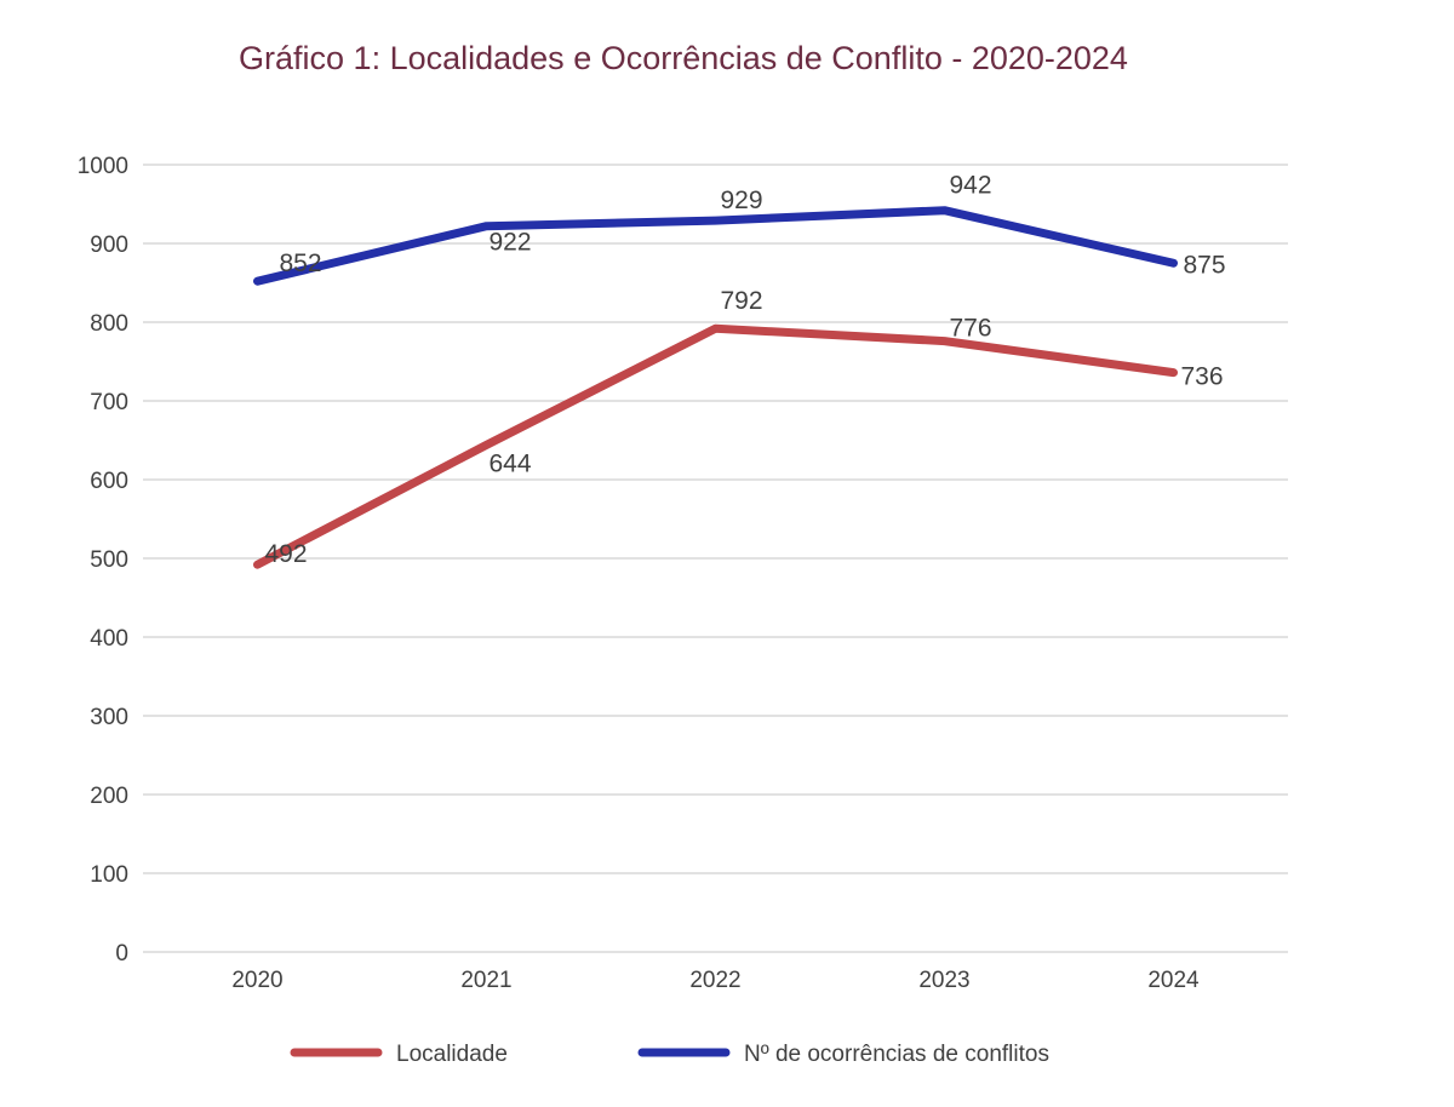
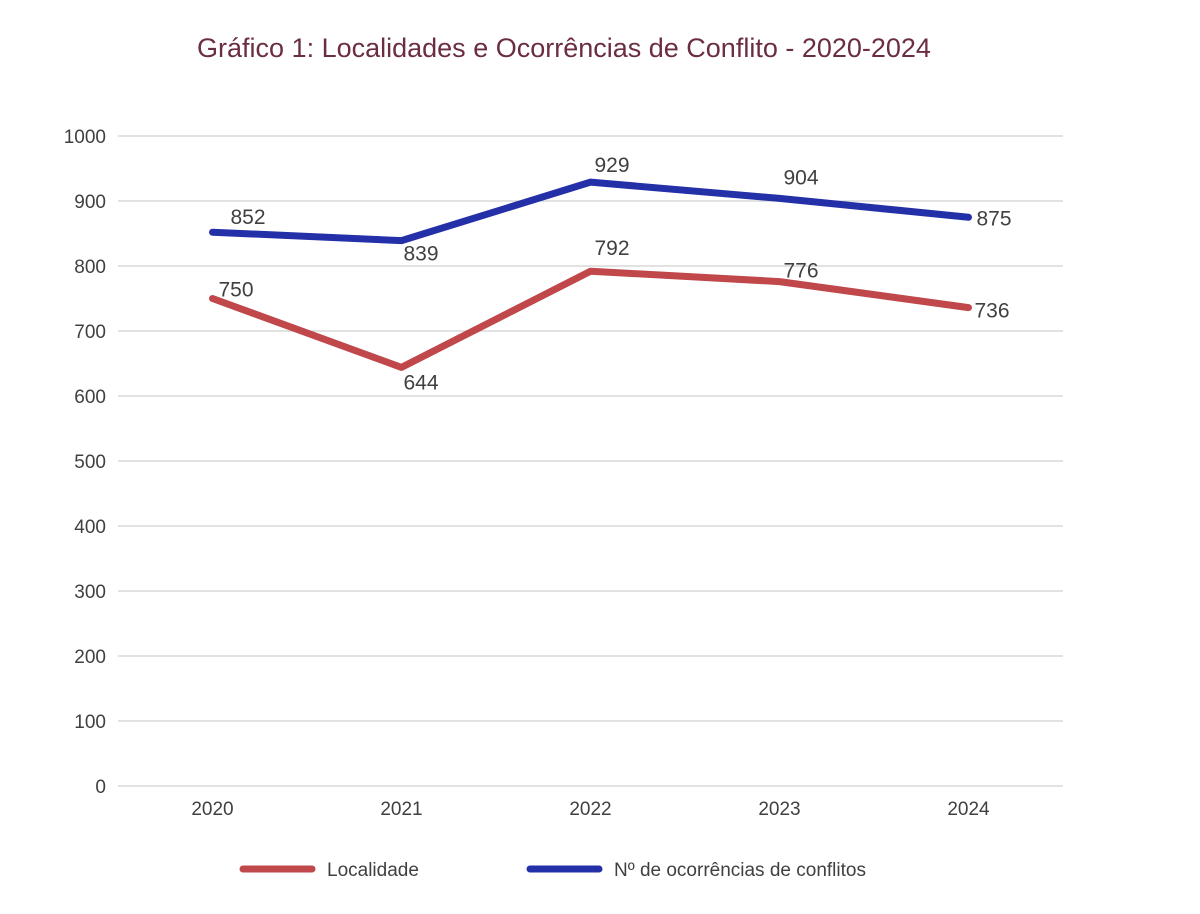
Localidade/2020: 492 -> 750
Nº de ocorrências de conflitos/2021: 922 -> 839
Nº de ocorrências de conflitos/2023: 942 -> 904
